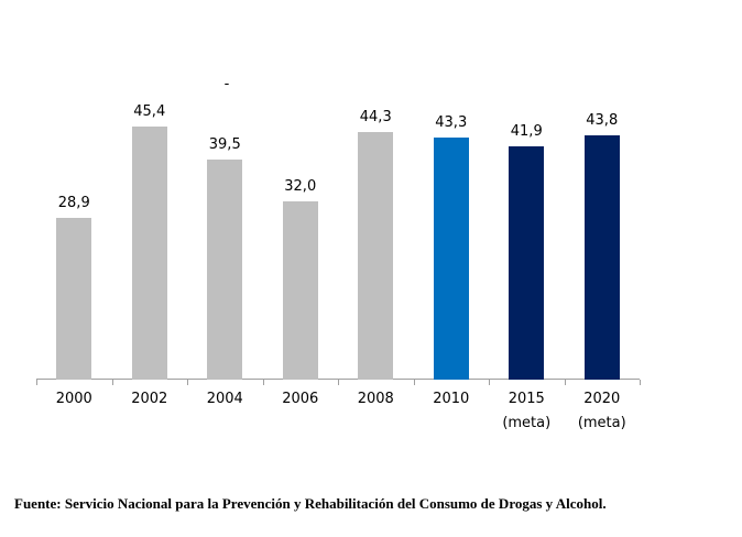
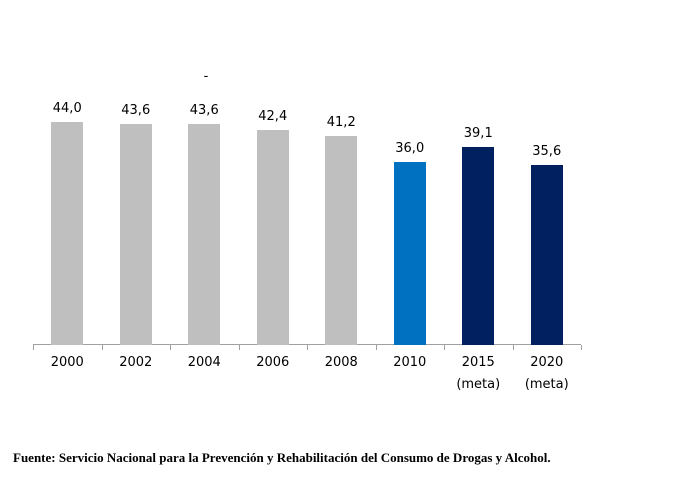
2000: 28,9 -> 44,0
2002: 45,4 -> 43,6
2004: 39,5 -> 43,6
2006: 32,0 -> 42,4
2008: 44,3 -> 41,2
2010: 43,3 -> 36,0
2015: 41,9 -> 39,1
2020: 43,8 -> 35,6
